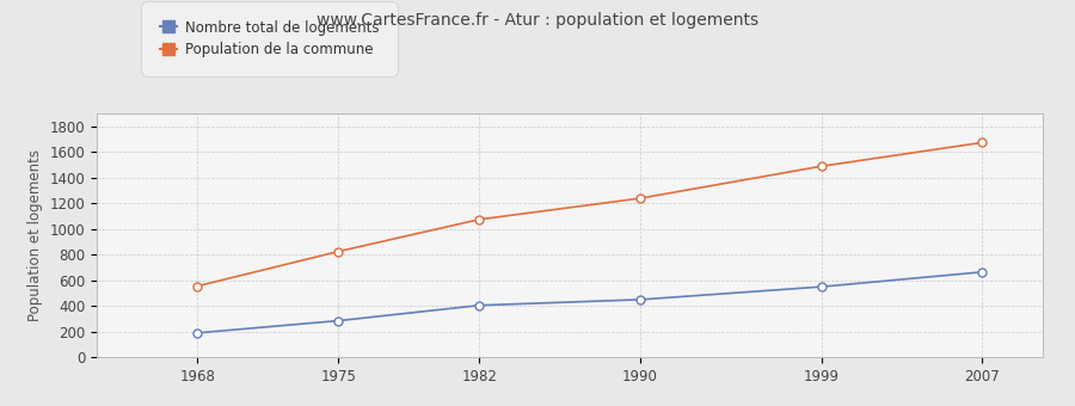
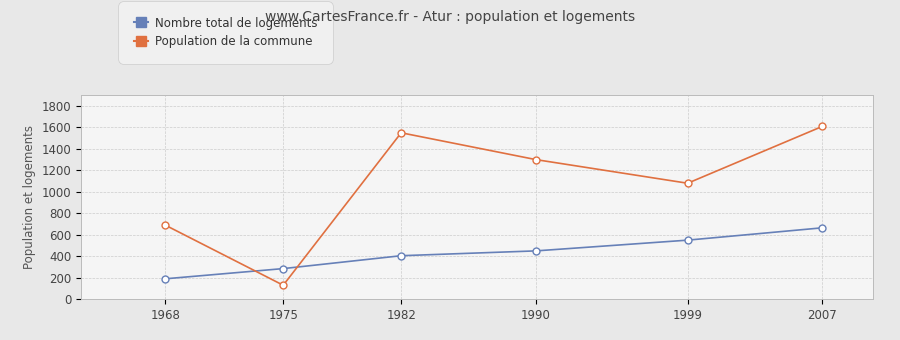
Population de la commune/1968: 560 -> 690
Population de la commune/1975: 820 -> 130
Population de la commune/1982: 1080 -> 1550
Population de la commune/1990: 1240 -> 1300
Population de la commune/1999: 1490 -> 1080
Population de la commune/2007: 1680 -> 1610
